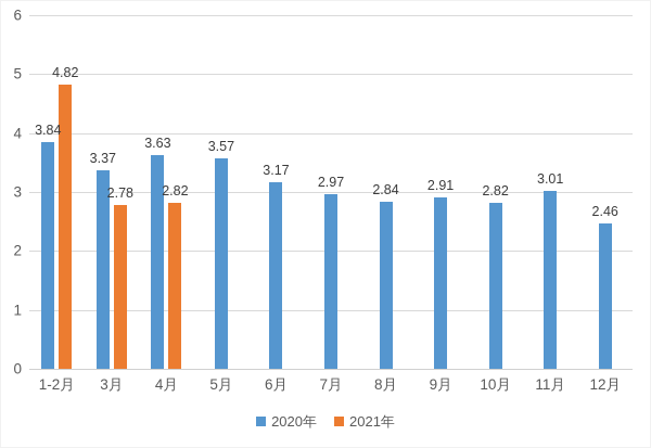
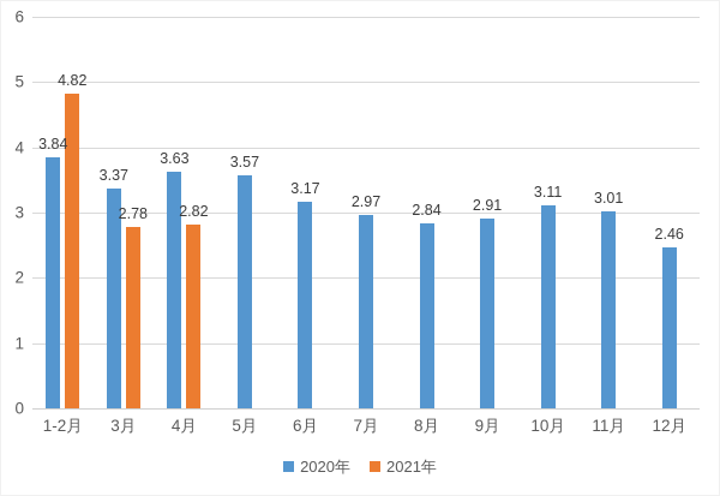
2020年/10月: 2.82 -> 3.11
